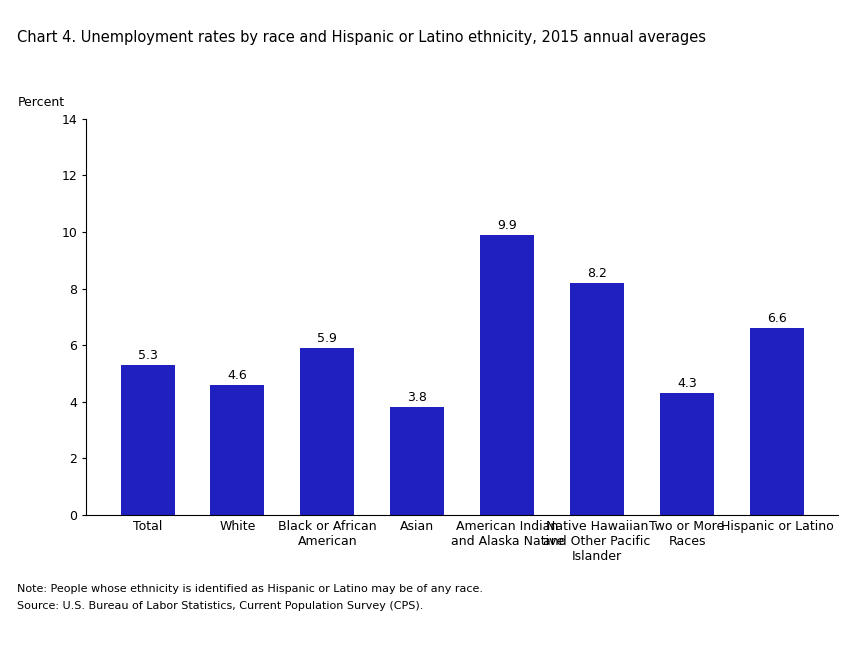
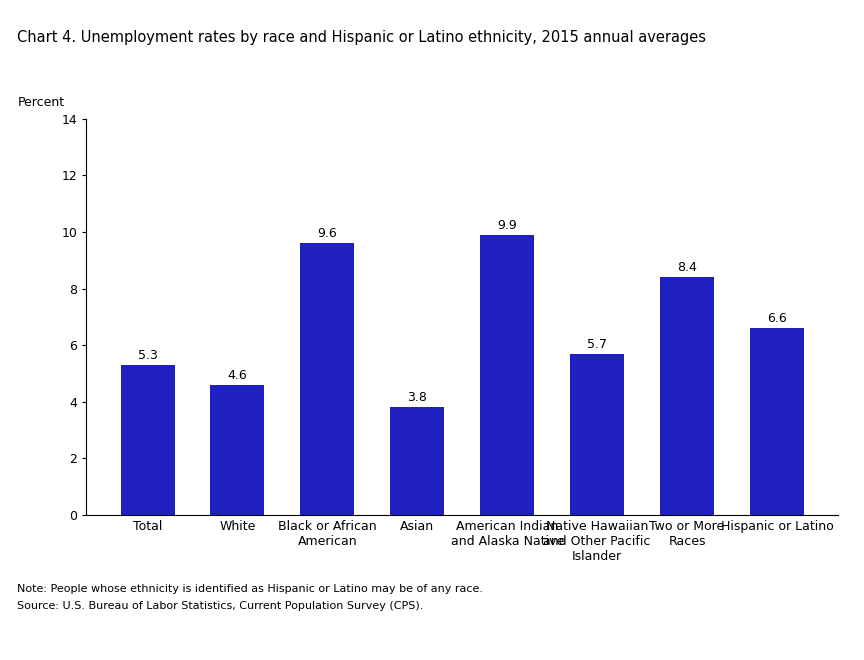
Black or African American: 5.9 -> 9.6
Native Hawaiian and Other Pacific Islander: 8.2 -> 5.7
Two or More Races: 4.3 -> 8.4
